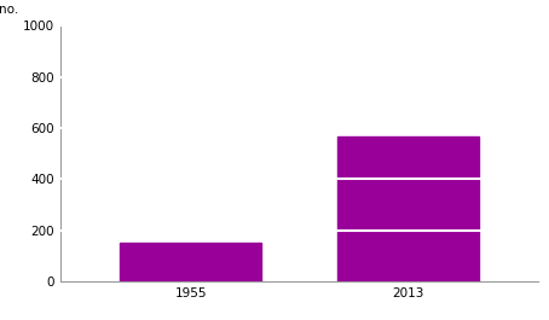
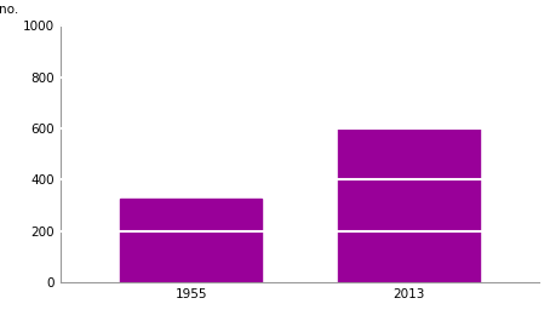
1955: 150 -> 325
2013: 565 -> 600
